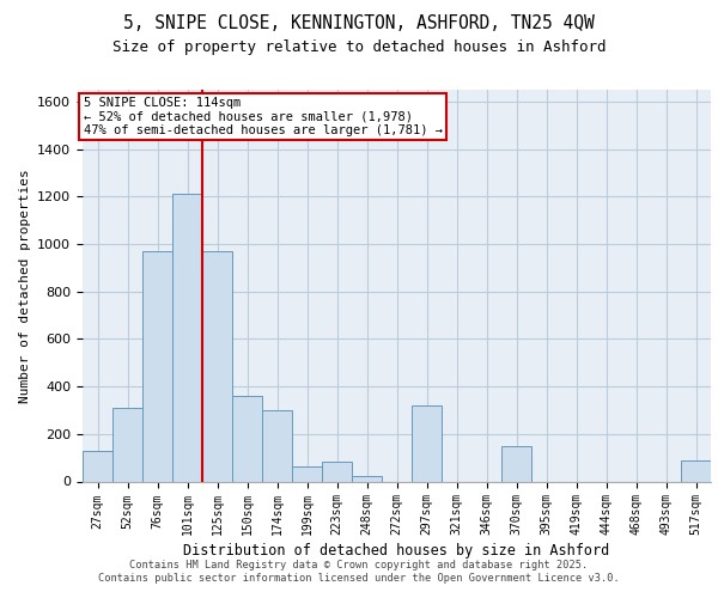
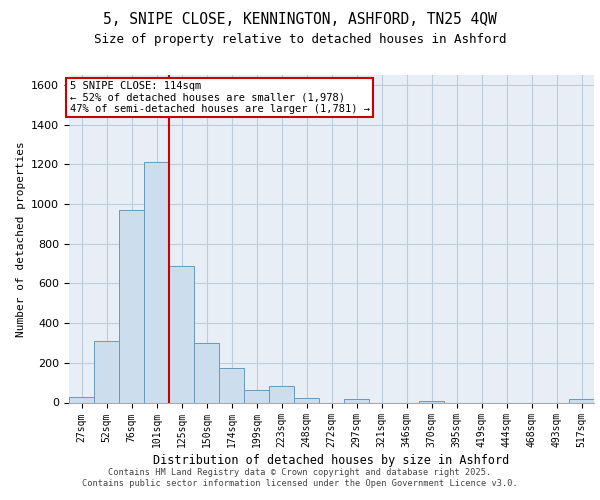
27sqm: 130 -> 30
125sqm: 970 -> 690
150sqm: 360 -> 300
174sqm: 300 -> 180
297sqm: 320 -> 20
370sqm: 150 -> 10
517sqm: 90 -> 20
